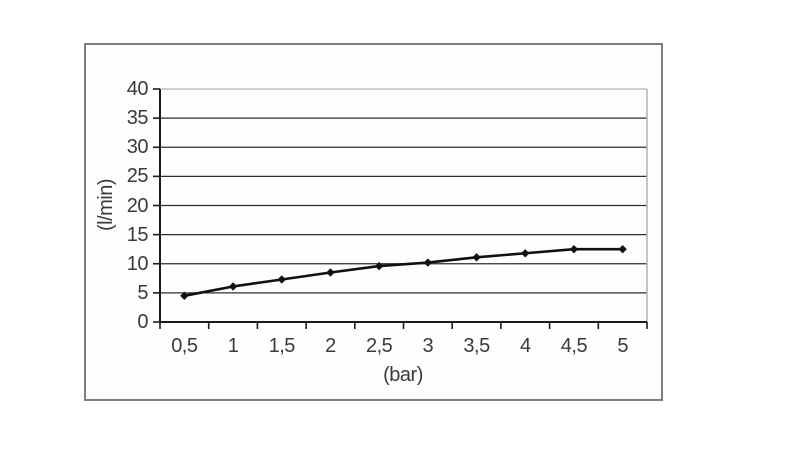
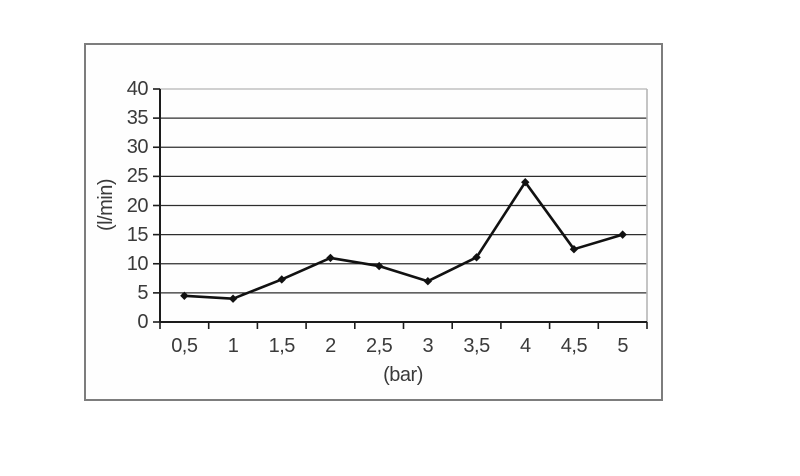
1: 6 -> 4
2: 8 -> 11
3: 10 -> 7
4: 12 -> 24
5: 12 -> 15
